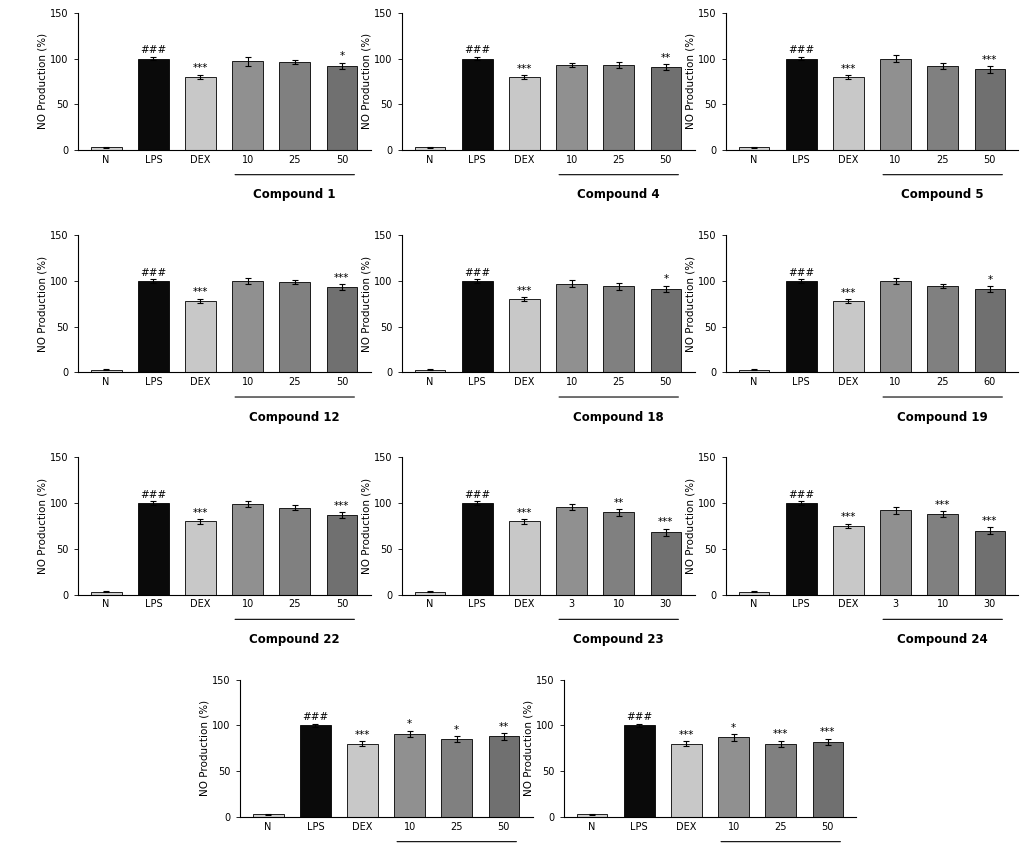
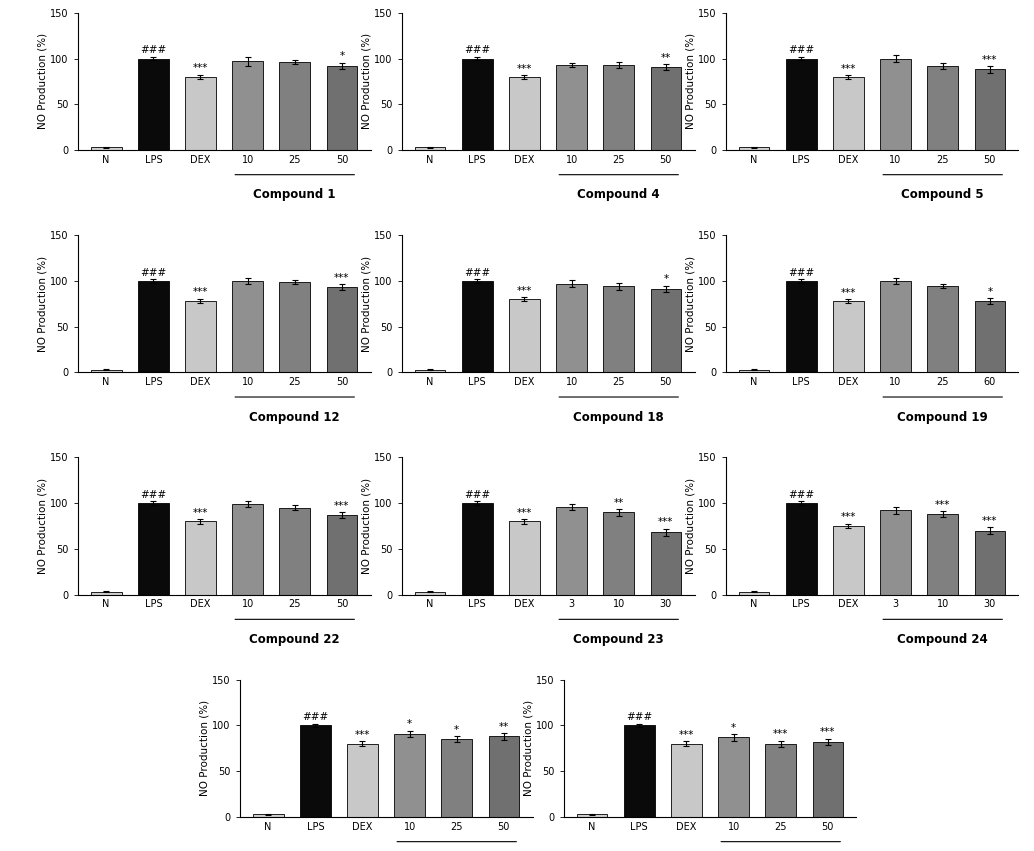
60: 91 -> 78
